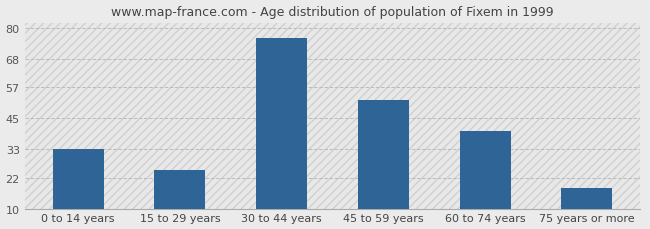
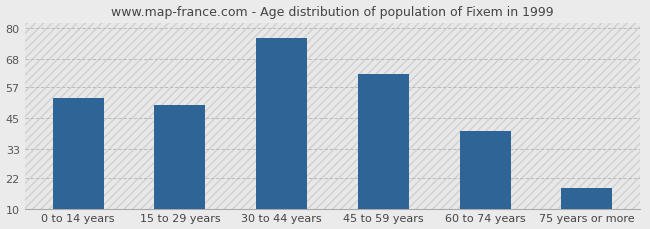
0 to 14 years: 33 -> 53
15 to 29 years: 25 -> 50
45 to 59 years: 52 -> 62
